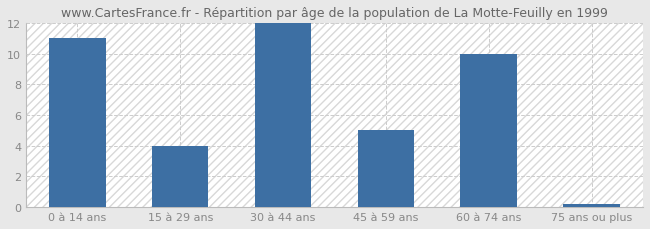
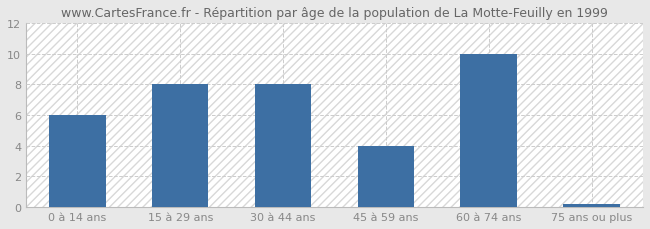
0 à 14 ans: 11.0 -> 6.0
15 à 29 ans: 4.0 -> 8.0
30 à 44 ans: 12.0 -> 8.0
45 à 59 ans: 5.0 -> 4.0
